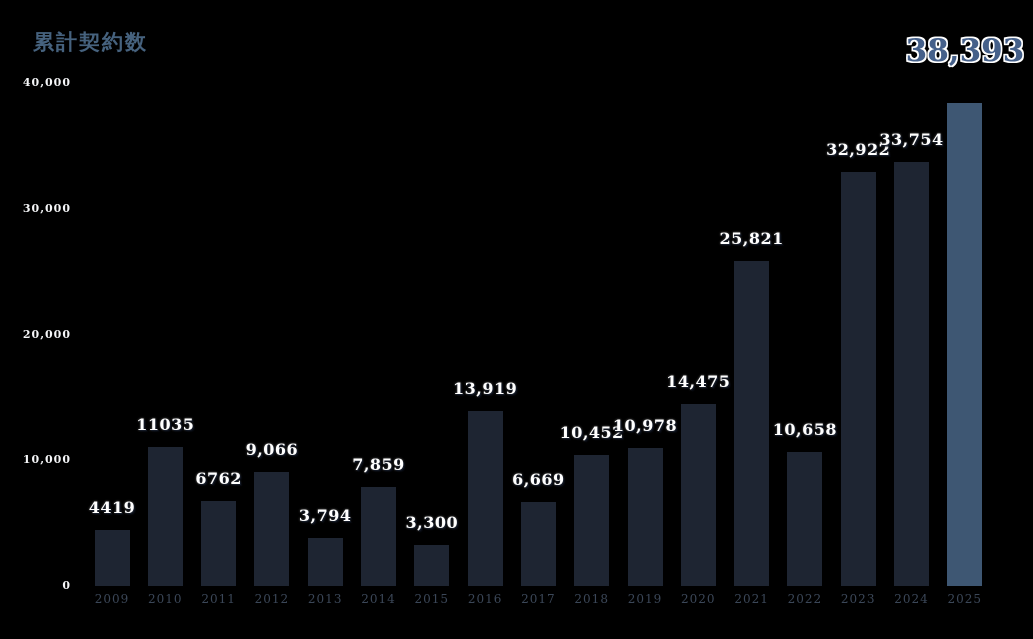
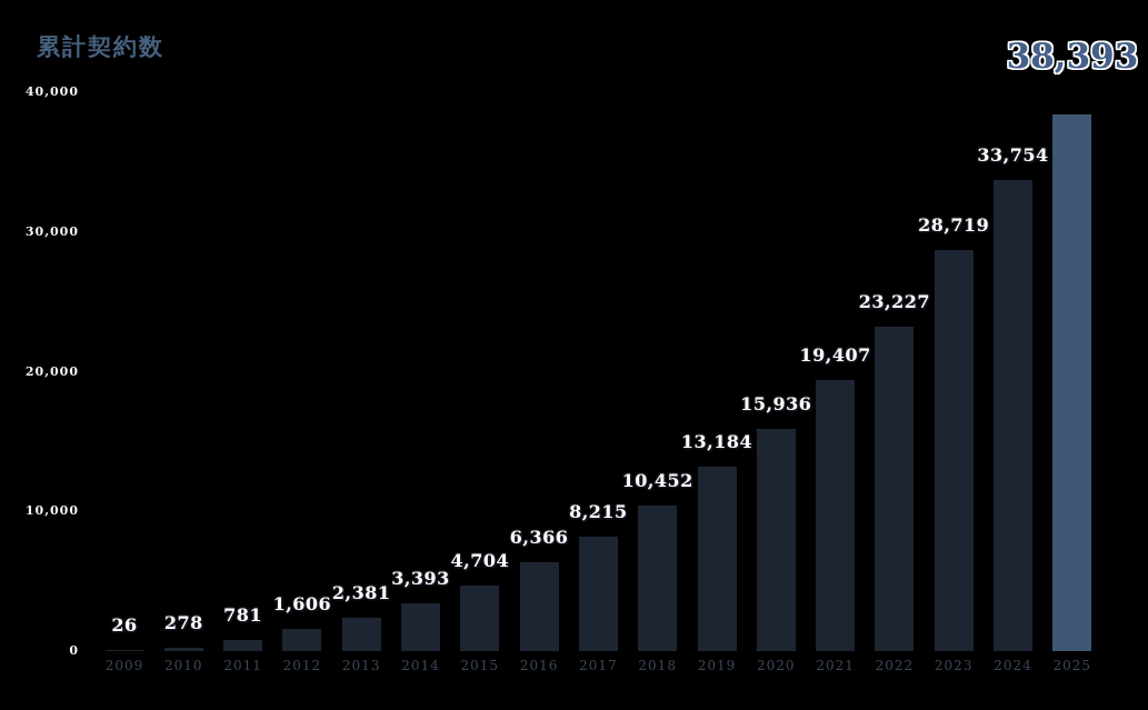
2009: 4419 -> 26
2010: 11035 -> 278
2011: 6762 -> 781
2012: 9,066 -> 1,606
2013: 3,794 -> 2,381
2014: 7,859 -> 3,393
2015: 3,300 -> 4,704
2016: 13,919 -> 6,366
2017: 6,669 -> 8,215
2019: 10,978 -> 13,184
2020: 14,475 -> 15,936
2021: 25,821 -> 19,407
2022: 10,658 -> 23,227
2023: 32,922 -> 28,719
